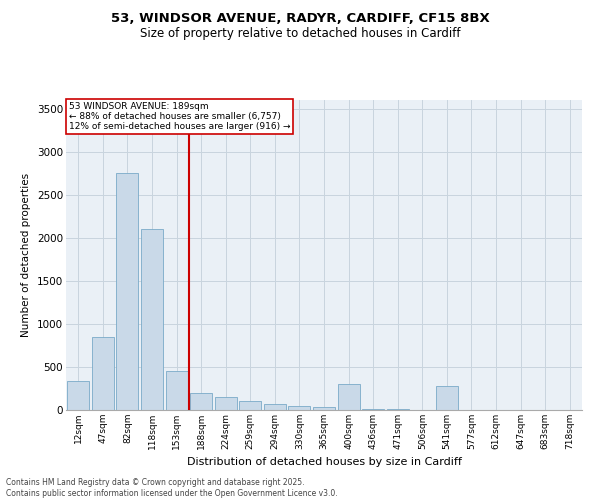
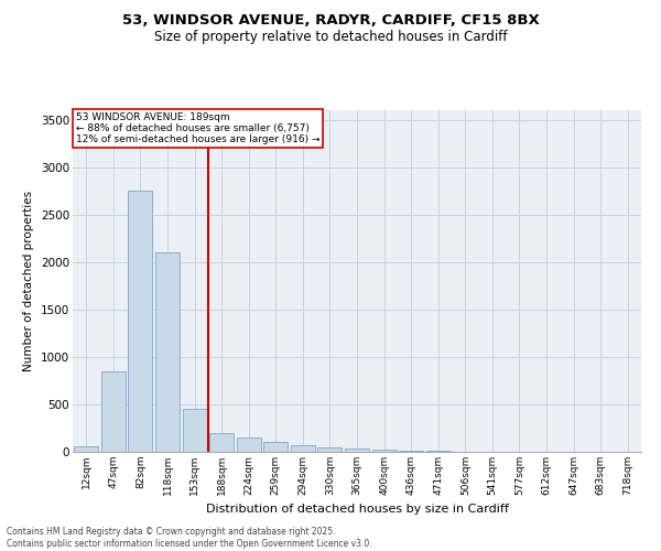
12sqm: 340 -> 60
400sqm: 300 -> 20
541sqm: 280 -> 0
